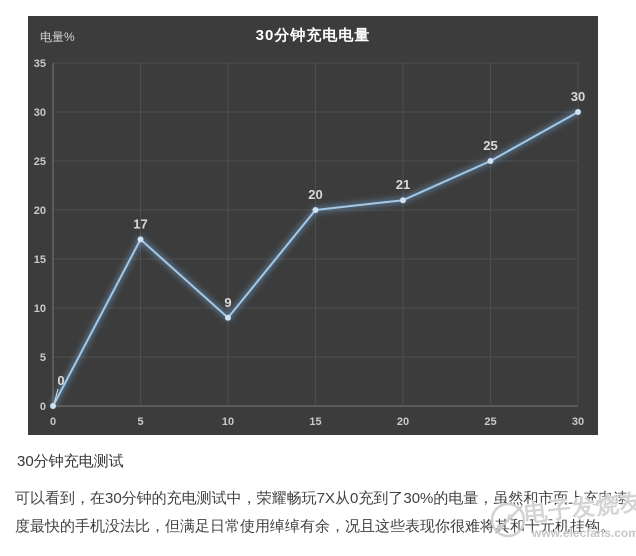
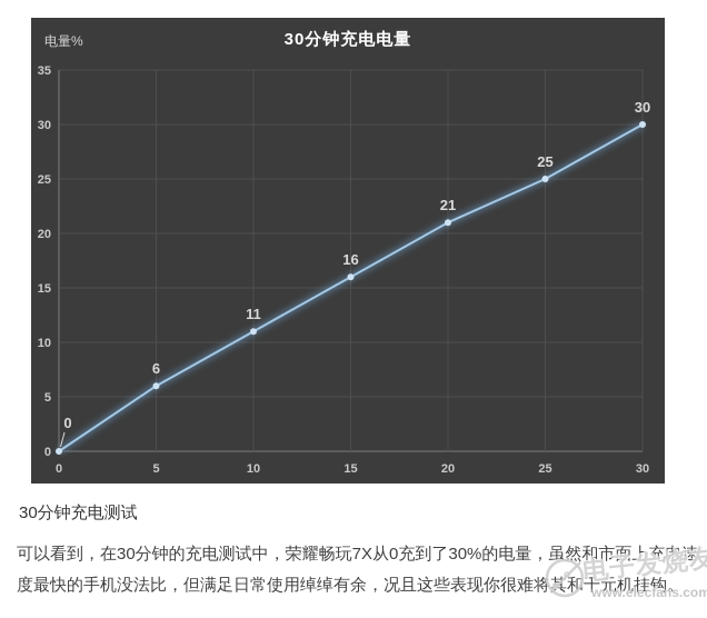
5: 17 -> 6
10: 9 -> 11
15: 20 -> 16
